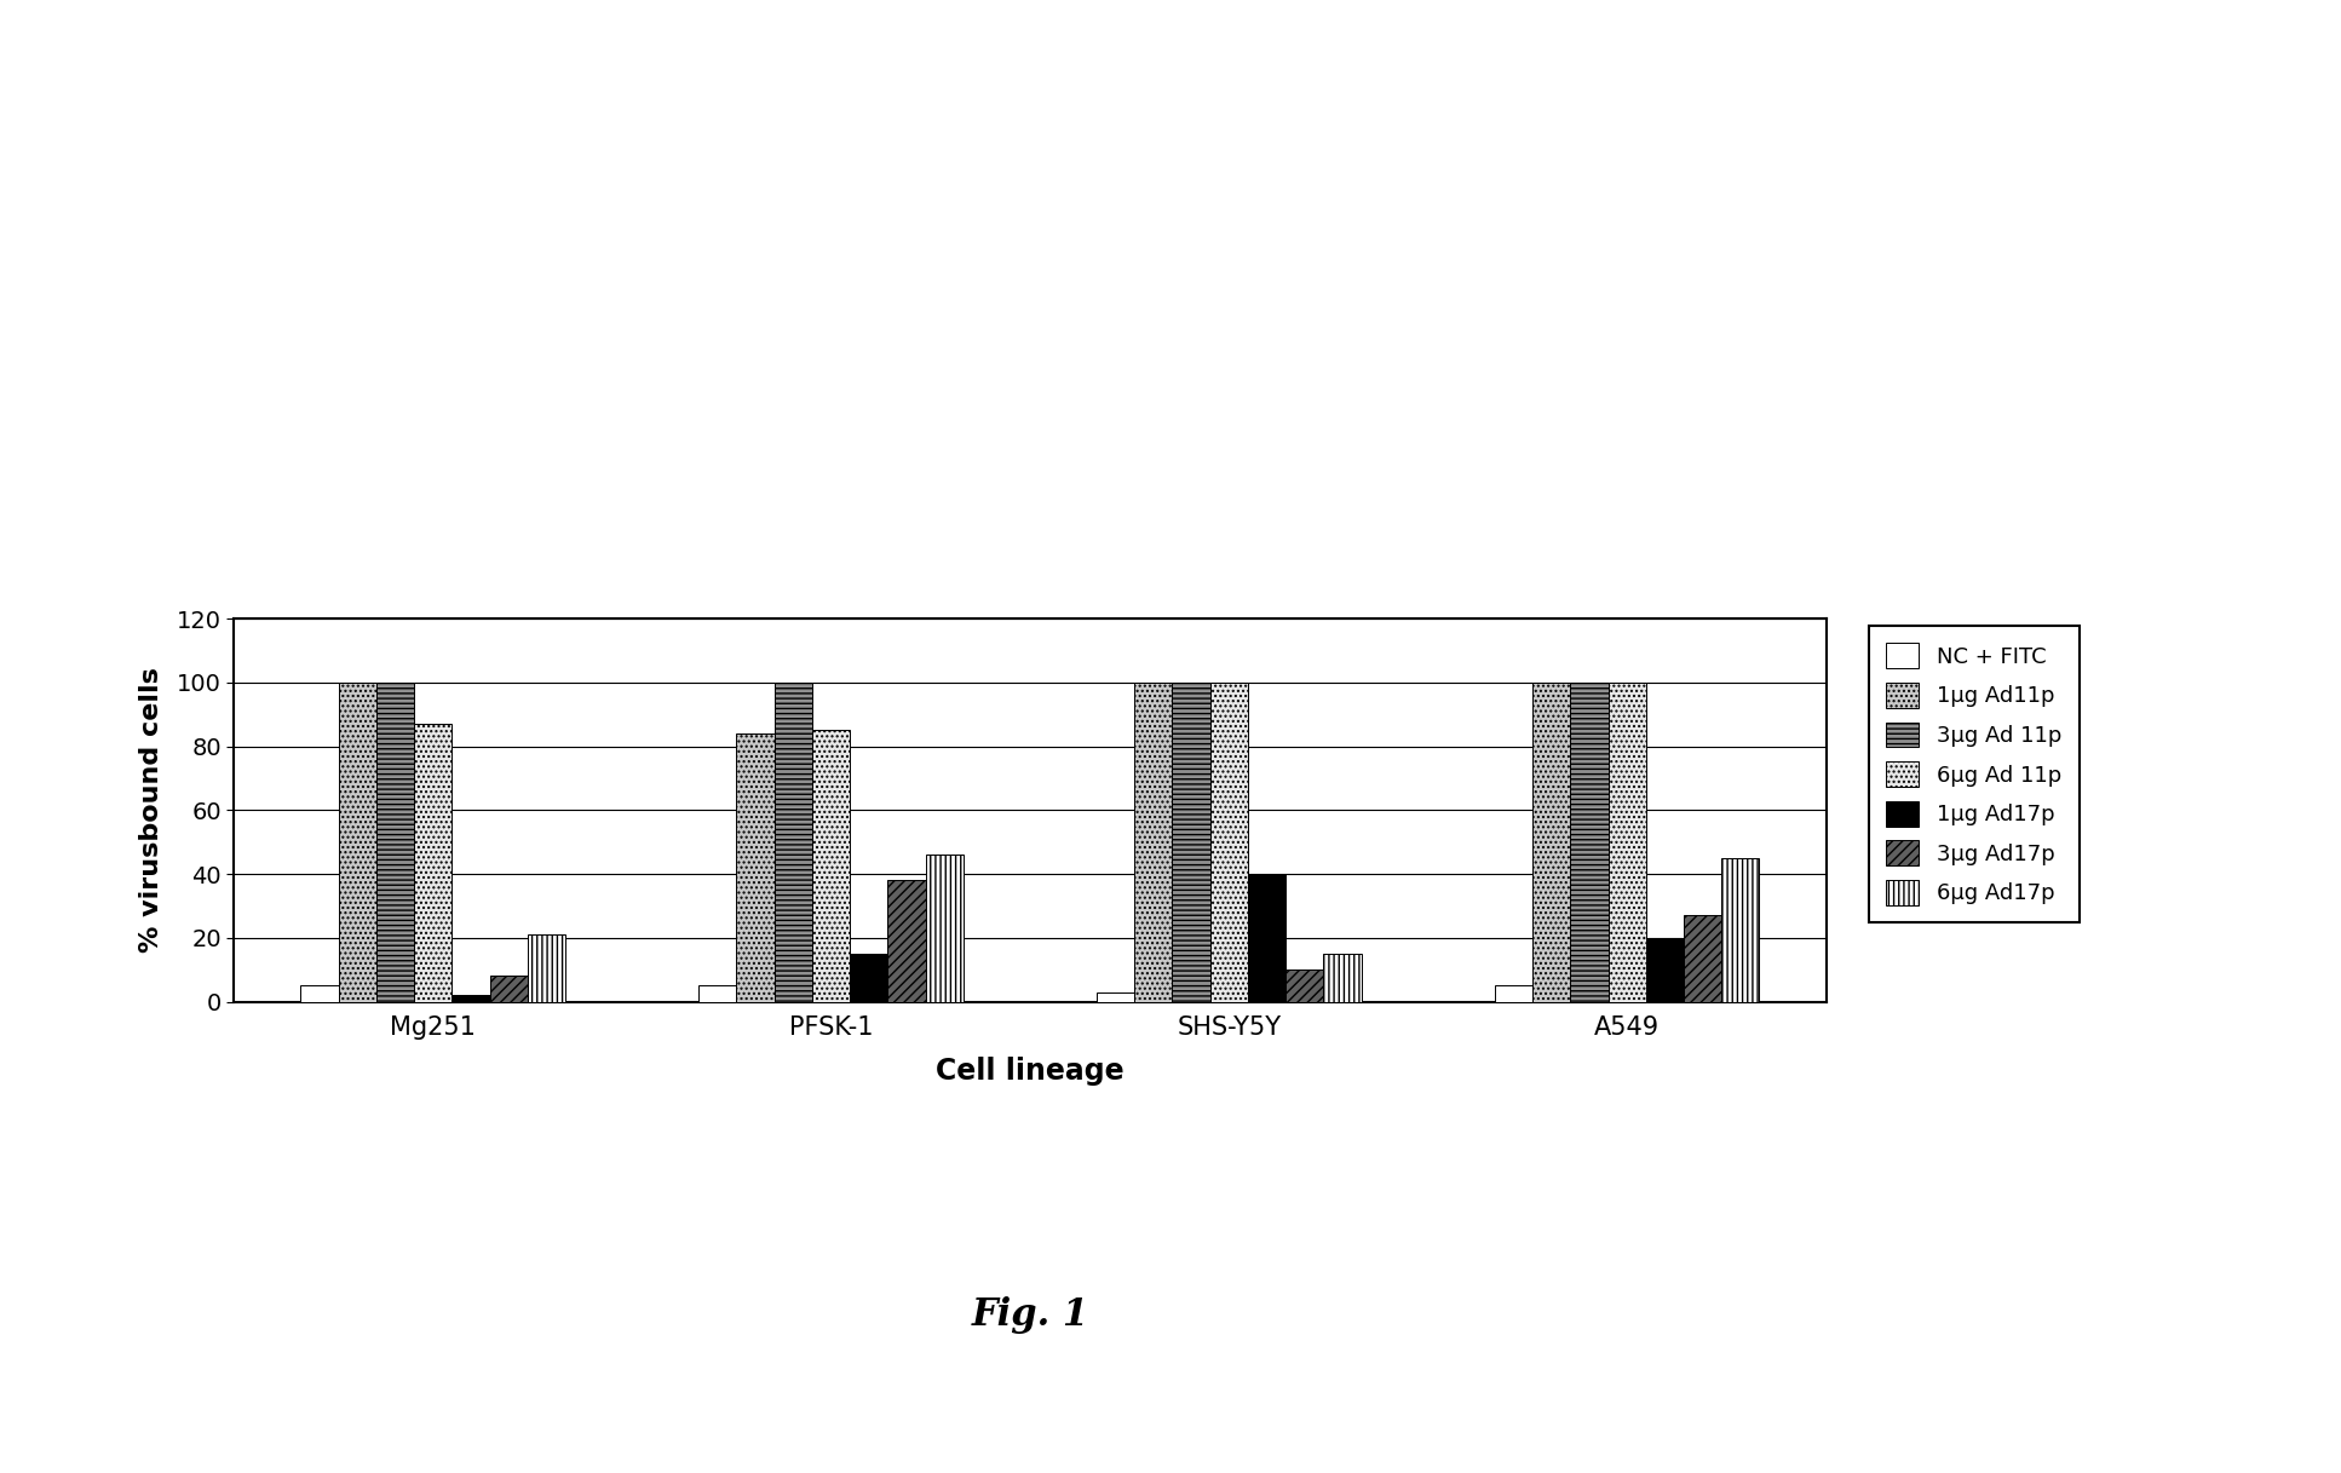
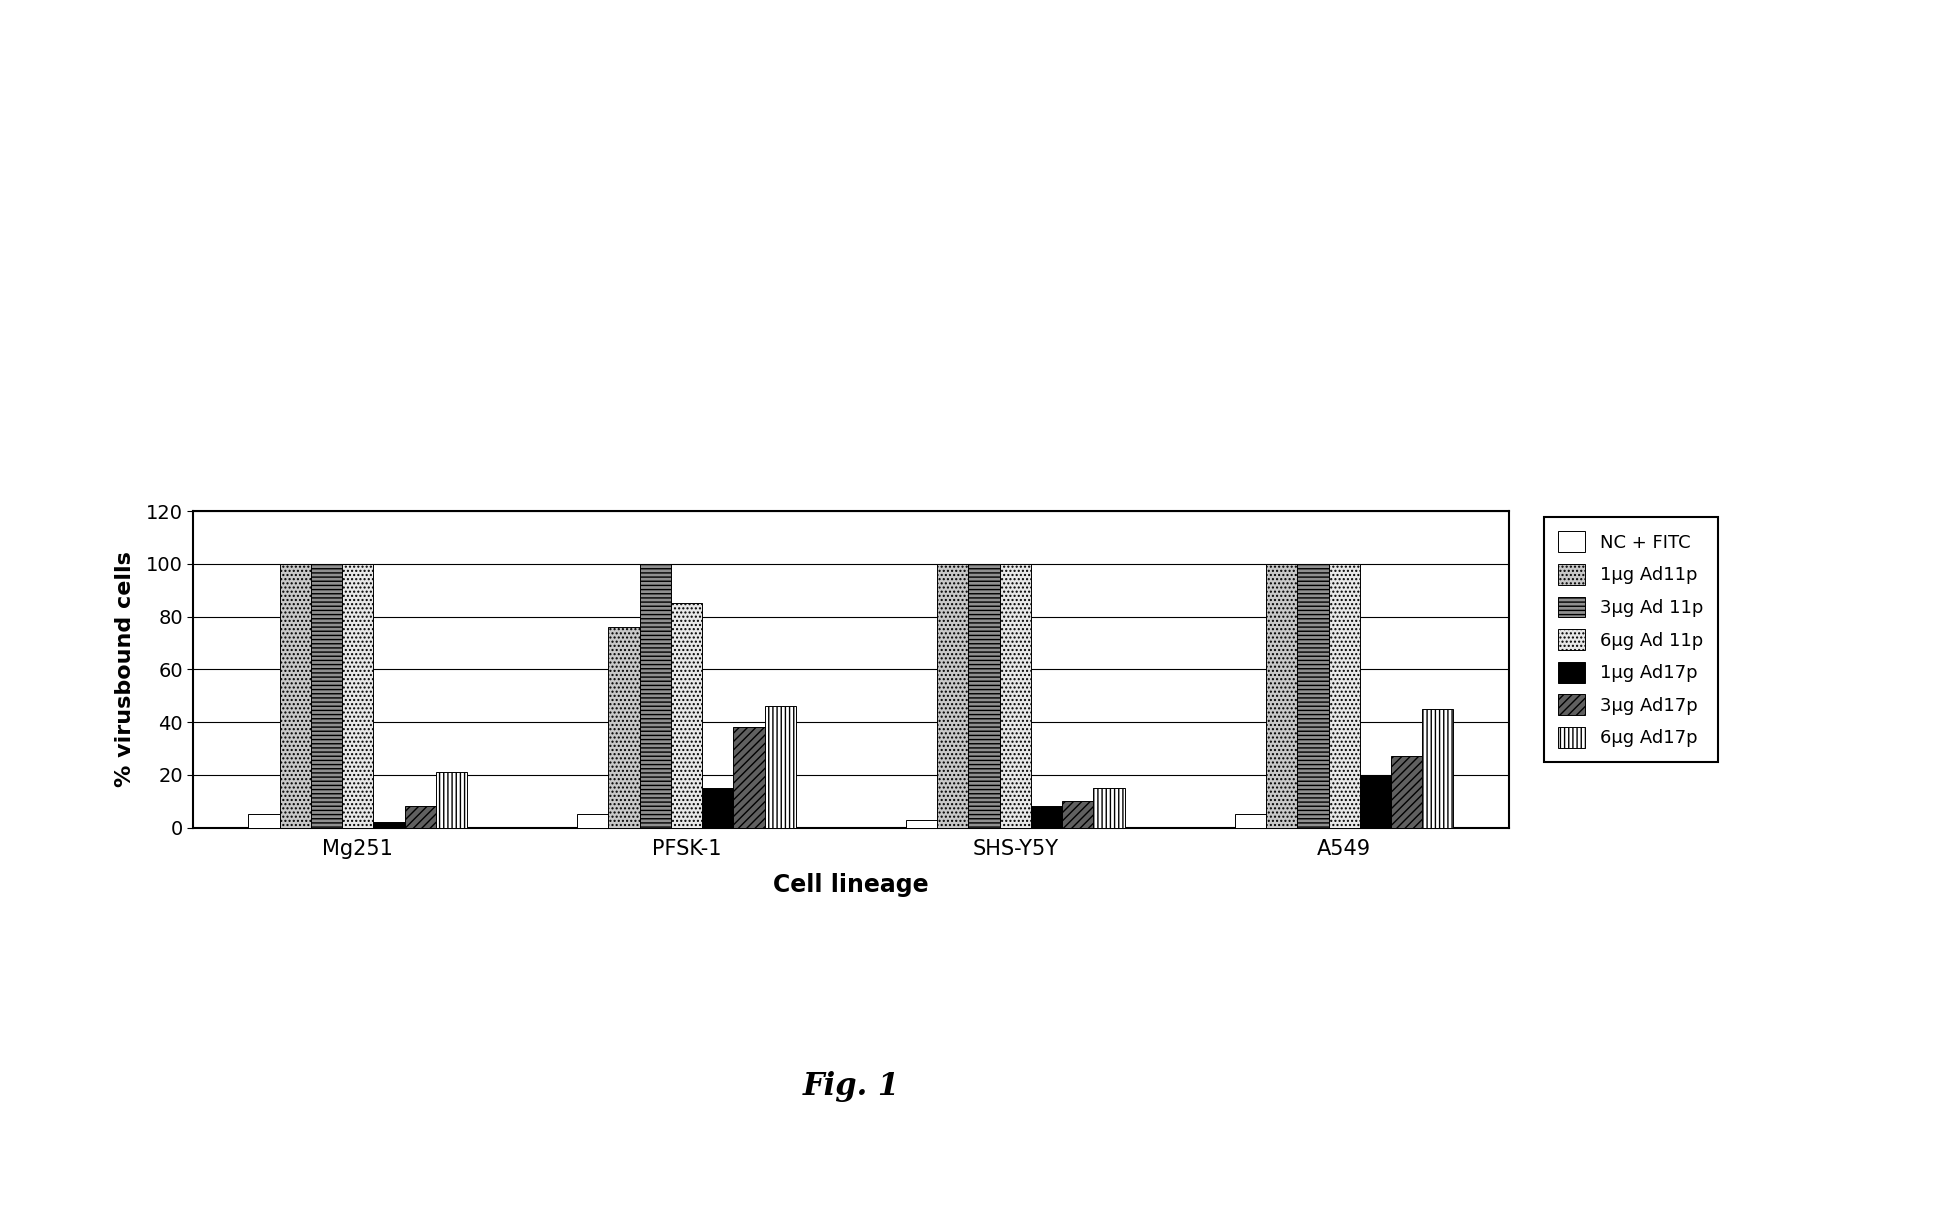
6μg Ad 11p/Mg251: 87 -> 100
1μg Ad11p/PFSK-1: 84 -> 76
1μg Ad17p/SHS-Y5Y: 40 -> 8
